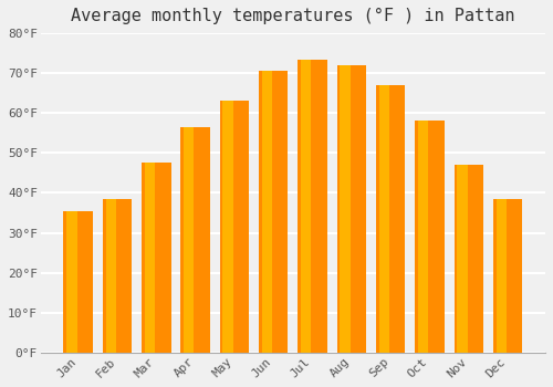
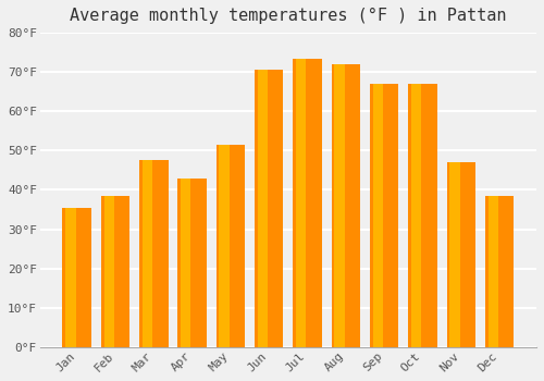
Apr: 56.5°F -> 43.0°F
May: 63.0°F -> 51.5°F
Oct: 58.0°F -> 67.0°F
